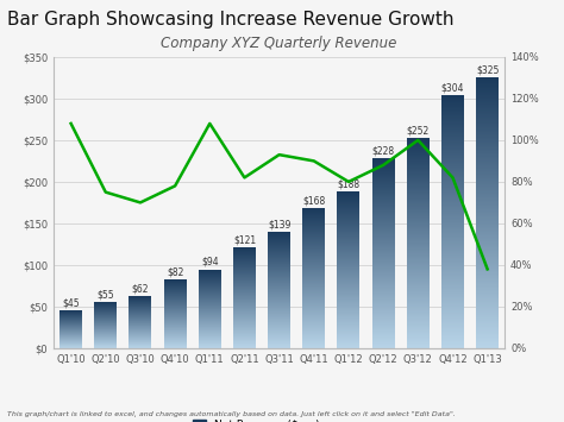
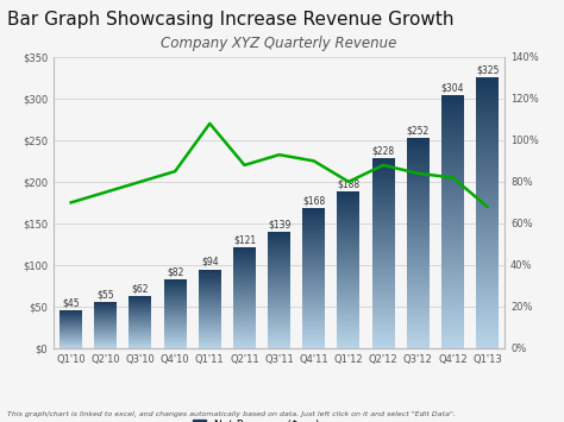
Q1'10: 108% -> 70%
Q3'10: 70% -> 80%
Q4'10: 78% -> 85%
Q2'11: 82% -> 88%
Q3'12: 100% -> 84%
Q1'13: 38% -> 68%
